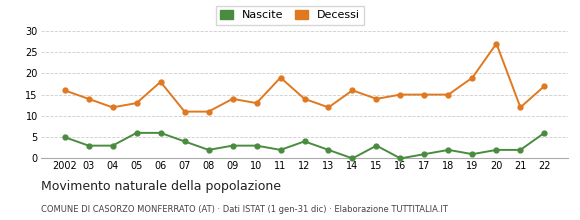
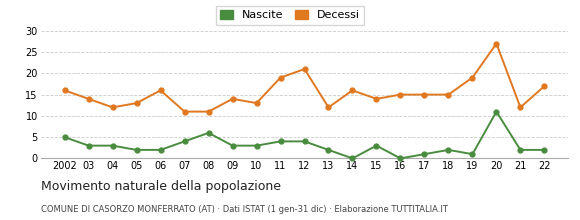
Nascite/05: 6 -> 2
Nascite/06: 6 -> 2
Decessi/06: 18 -> 16
Nascite/08: 2 -> 6
Nascite/11: 2 -> 4
Decessi/12: 14 -> 21
Nascite/20: 2 -> 11
Nascite/22: 6 -> 2
